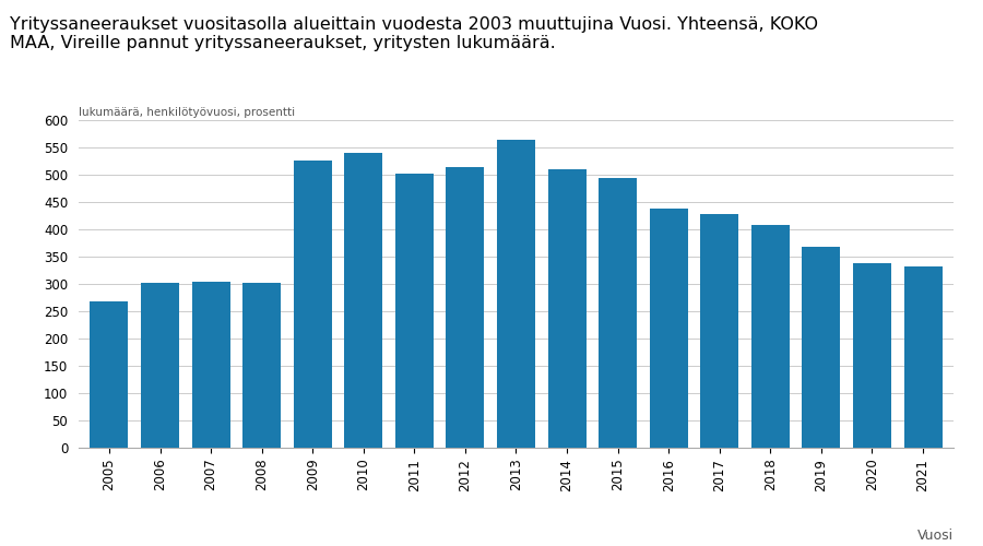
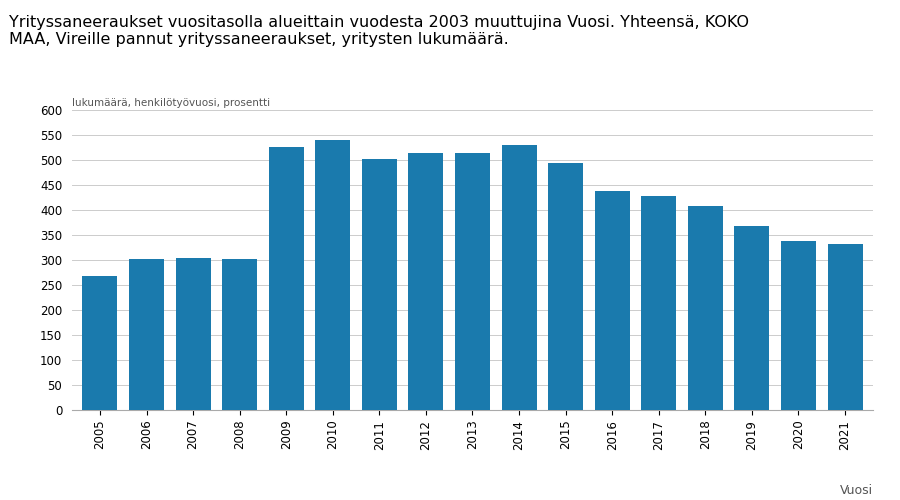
2013: 565 -> 514
2014: 511 -> 530
